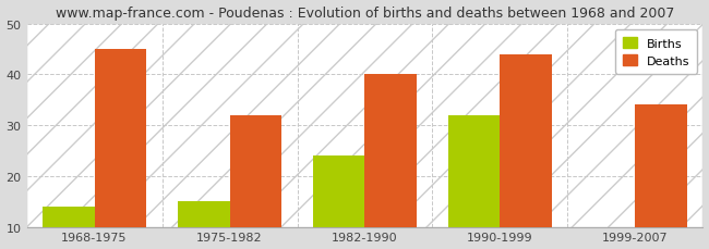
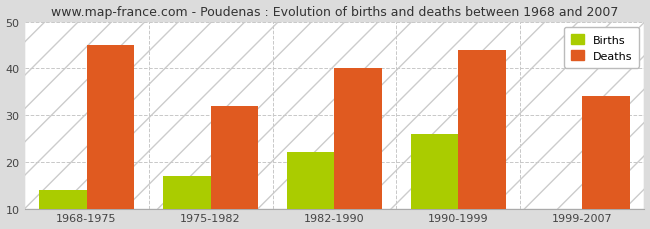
Births/1975-1982: 15 -> 17
Births/1982-1990: 24 -> 22
Births/1990-1999: 32 -> 26
